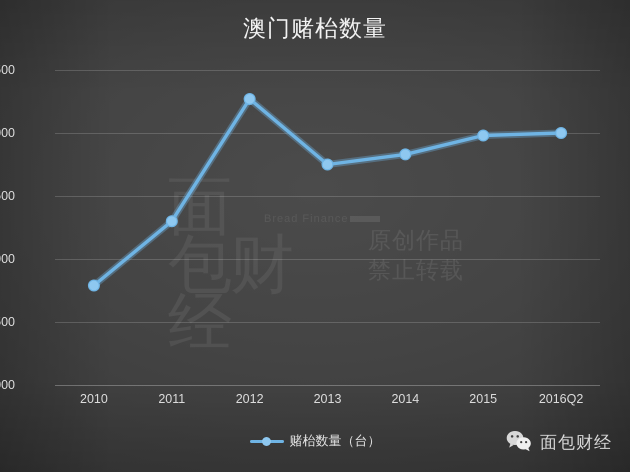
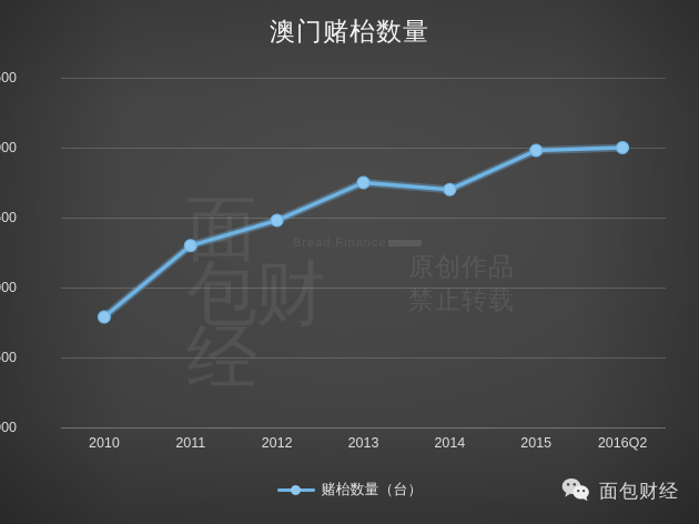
2012: 6270 -> 5480
2014: 5830 -> 5700
